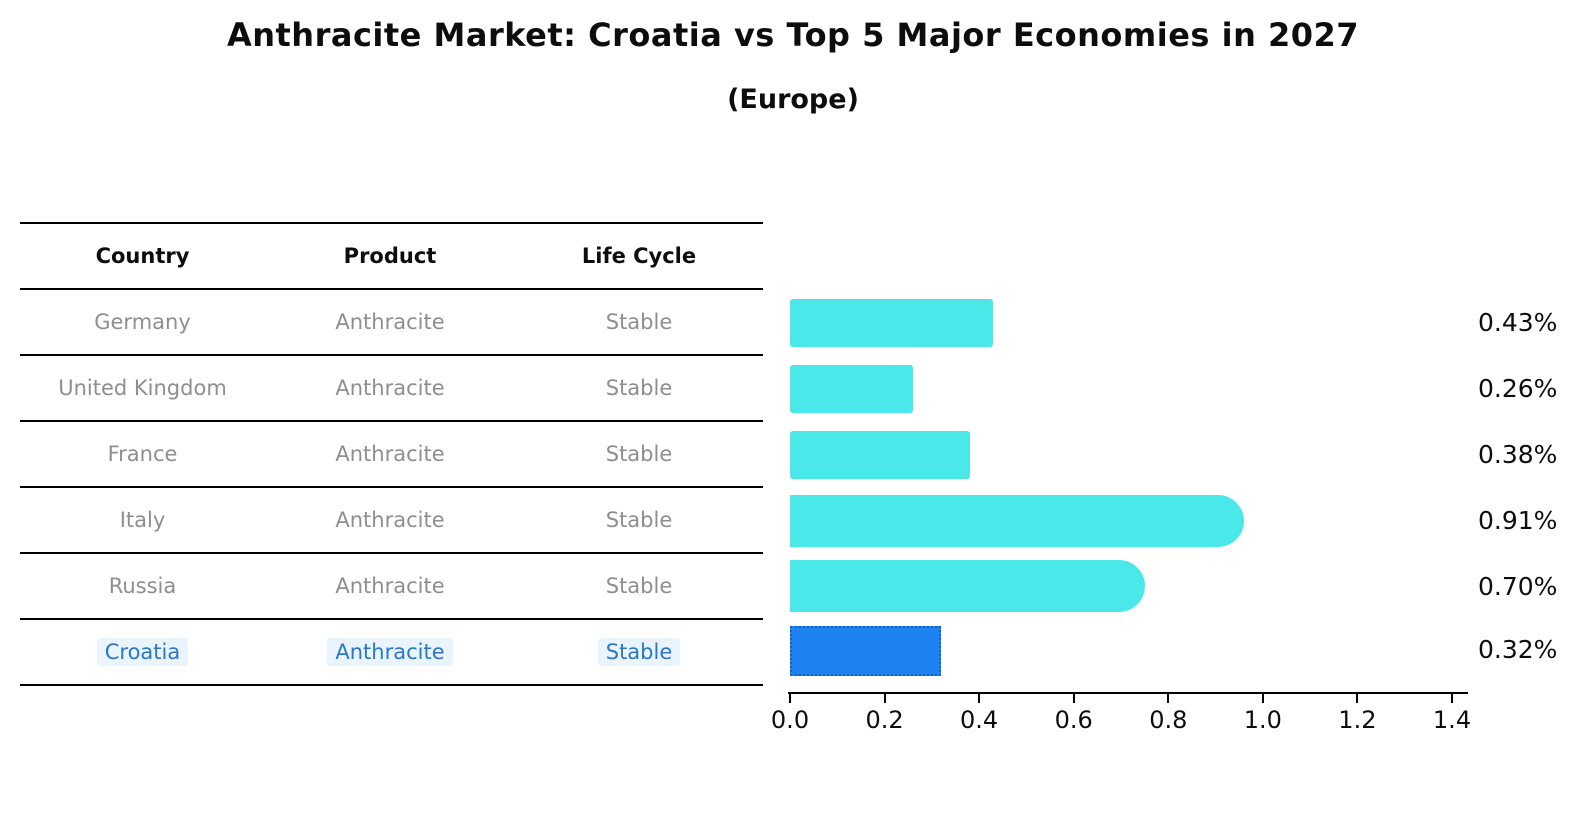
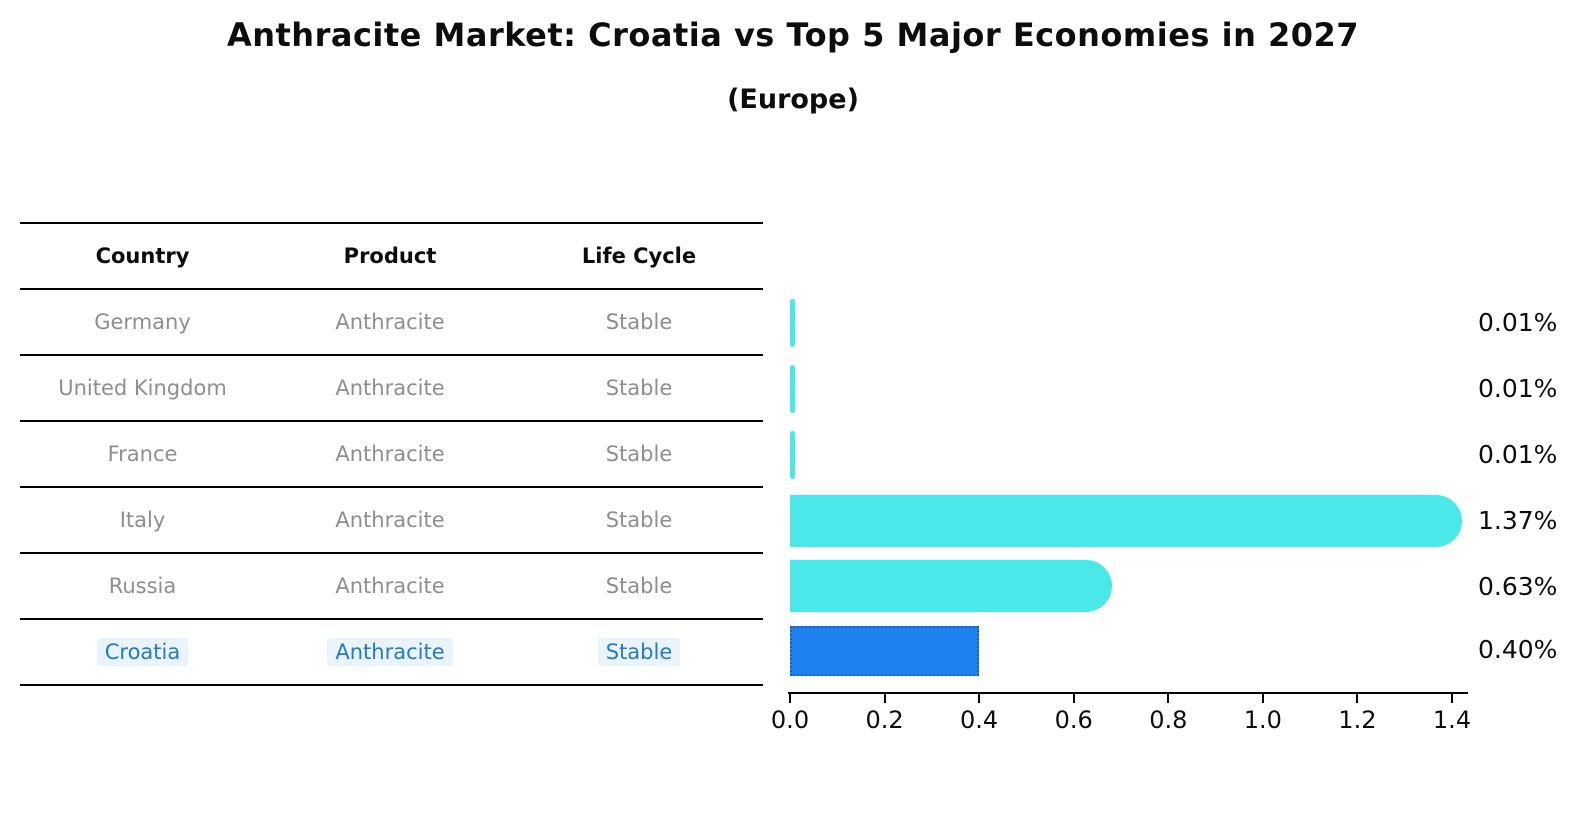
Germany: 0.43% -> 0.01%
United Kingdom: 0.26% -> 0.01%
France: 0.38% -> 0.01%
Italy: 0.91% -> 1.37%
Russia: 0.70% -> 0.63%
Croatia: 0.32% -> 0.40%
